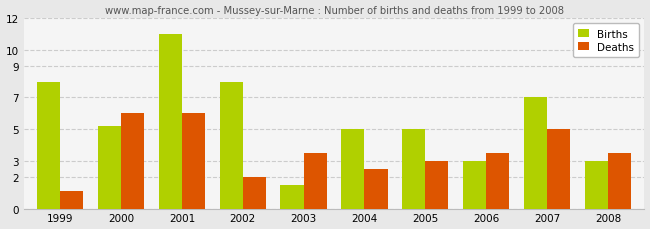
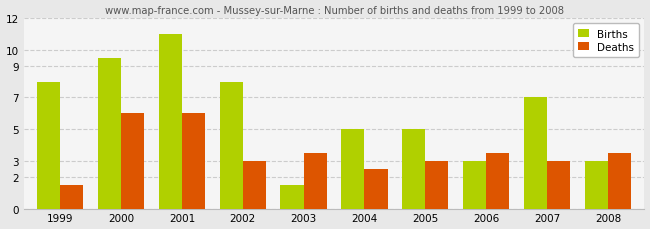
Deaths/1999: 1.1 -> 1.5
Births/2000: 5.2 -> 9.5
Deaths/2002: 2.0 -> 3.0
Deaths/2007: 5.0 -> 3.0
